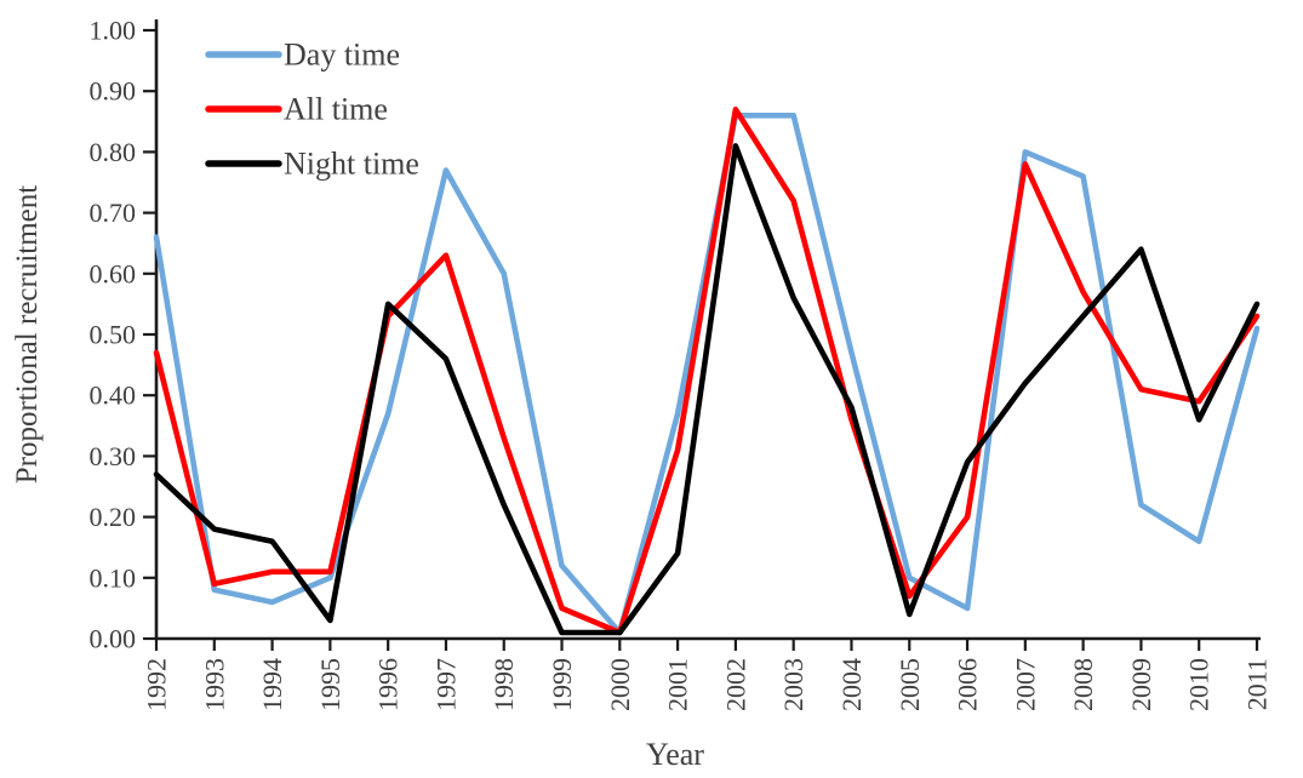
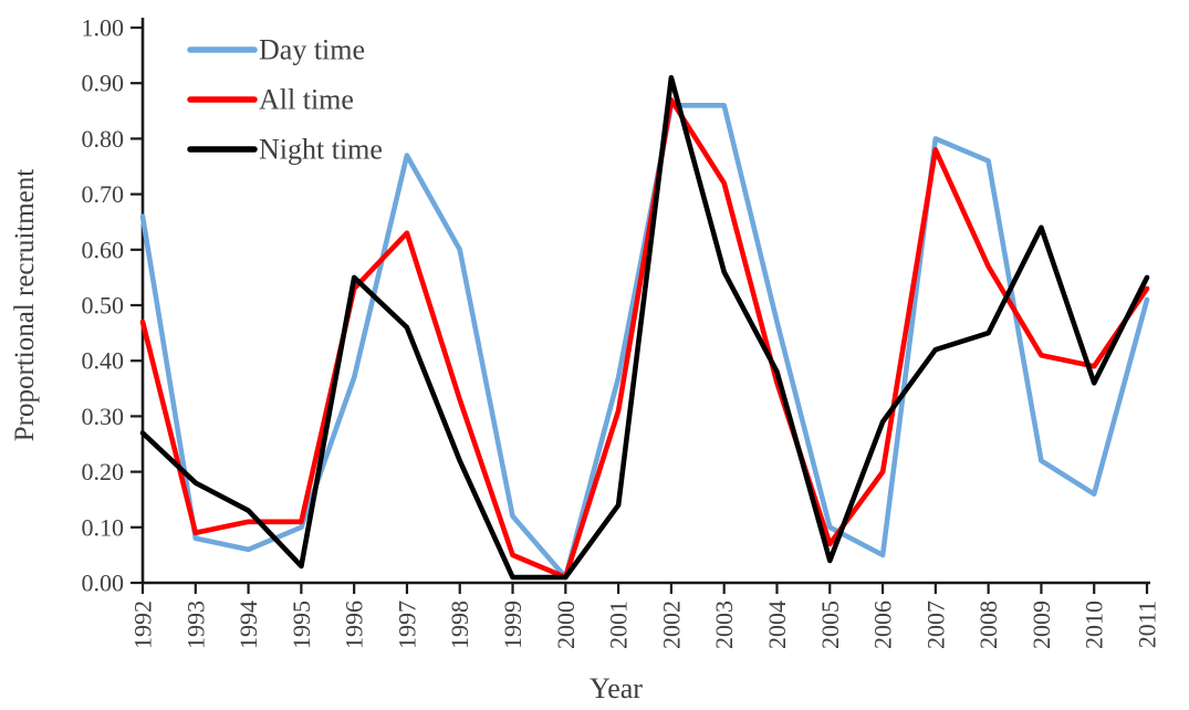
Night time/1994: 0.16 -> 0.13
Night time/2002: 0.81 -> 0.91
Night time/2008: 0.53 -> 0.45
